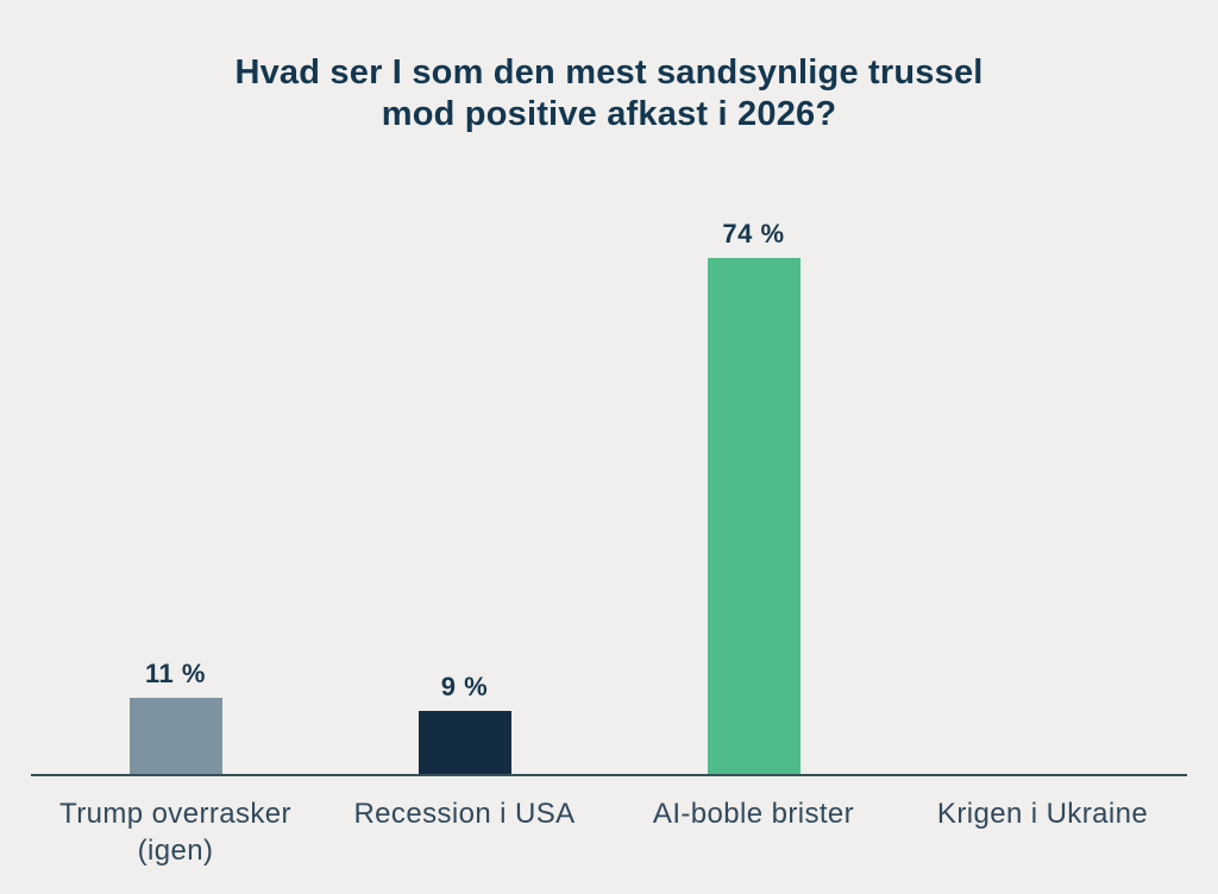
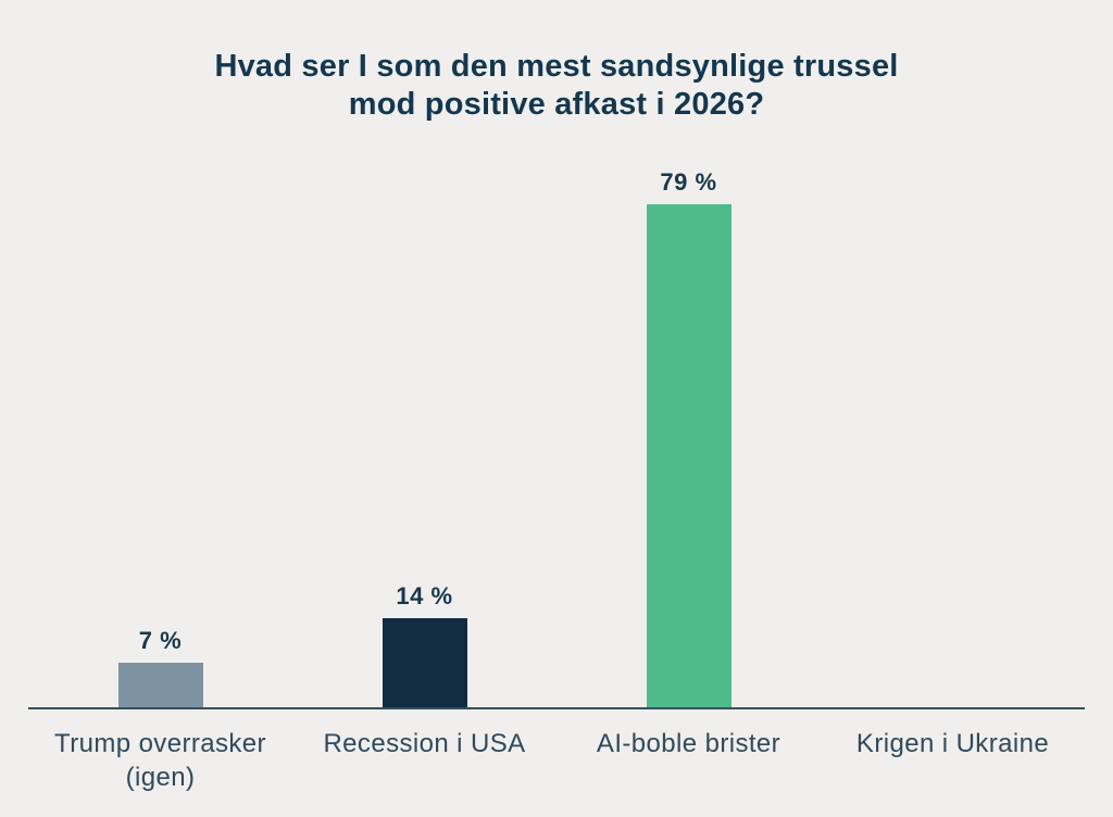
Trump overrasker (igen): 11 -> 7
Recession i USA: 9 -> 14
AI-boble brister: 74 -> 79
